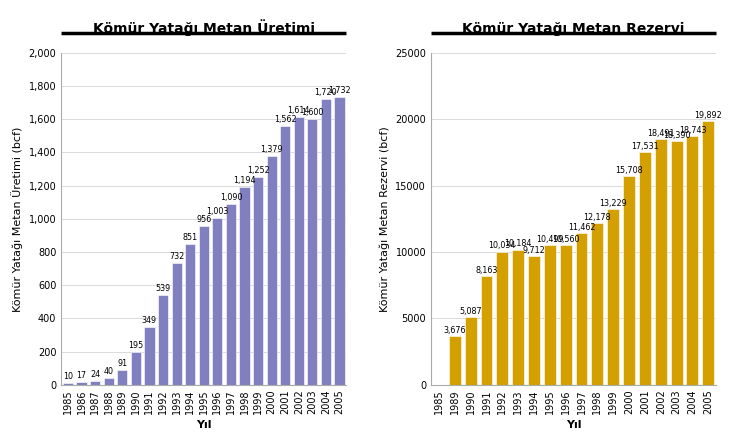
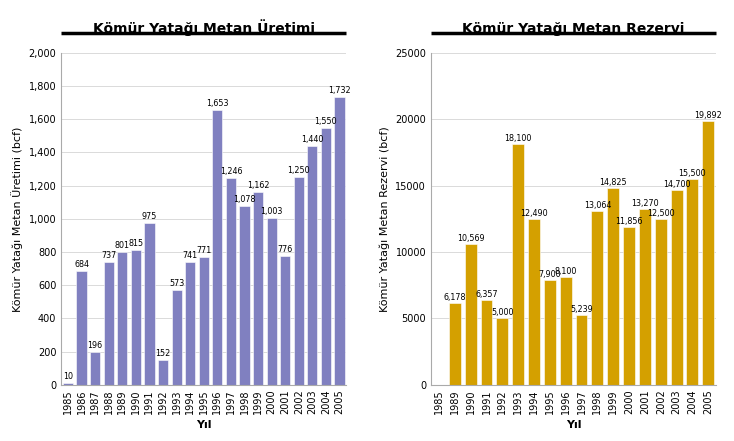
Kömür Yatağı Metan Üretimi/1986: 17 -> 684
Kömür Yatağı Metan Üretimi/1987: 24 -> 196
Kömür Yatağı Metan Üretimi/1988: 40 -> 737
Kömür Yatağı Metan Üretimi/1989: 91 -> 801
Kömür Yatağı Metan Üretimi/1990: 195 -> 815
Kömür Yatağı Metan Üretimi/1991: 349 -> 975
Kömür Yatağı Metan Üretimi/1992: 539 -> 152
Kömür Yatağı Metan Üretimi/1993: 732 -> 573
Kömür Yatağı Metan Üretimi/1994: 851 -> 741
Kömür Yatağı Metan Üretimi/1995: 956 -> 771
Kömür Yatağı Metan Üretimi/1996: 1,003 -> 1,653
Kömür Yatağı Metan Üretimi/1997: 1,090 -> 1,246
Kömür Yatağı Metan Üretimi/1998: 1,194 -> 1,078
Kömür Yatağı Metan Üretimi/1999: 1,252 -> 1,162
Kömür Yatağı Metan Üretimi/2000: 1,379 -> 1,003
Kömür Yatağı Metan Üretimi/2001: 1,562 -> 776
Kömür Yatağı Metan Üretimi/2002: 1,610 -> 1,250
Kömür Yatağı Metan Üretimi/2003: 1,600 -> 1,440
Kömür Yatağı Metan Üretimi/2004: 1,720 -> 1,550
Kömür Yatağı Metan Rezervi/1989: 3,676 -> 6,178
Kömür Yatağı Metan Rezervi/1990: 5,087 -> 10,569
Kömür Yatağı Metan Rezervi/1991: 8,163 -> 6,357
Kömür Yatağı Metan Rezervi/1992: 10000 -> 5000
Kömür Yatağı Metan Rezervi/1993: 10200 -> 18100
Kömür Yatağı Metan Rezervi/1994: 9,712 -> 12,490
Kömür Yatağı Metan Rezervi/1995: 10500 -> 7900
Kömür Yatağı Metan Rezervi/1996: 10600 -> 8100
Kömür Yatağı Metan Rezervi/1997: 11,462 -> 5,239
Kömür Yatağı Metan Rezervi/1998: 12,178 -> 13,064
Kömür Yatağı Metan Rezervi/1999: 13,229 -> 14,825
Kömür Yatağı Metan Rezervi/2000: 15,708 -> 11,856
Kömür Yatağı Metan Rezervi/2001: 17,531 -> 13,270
Kömür Yatağı Metan Rezervi/2002: 18500 -> 12500
Kömür Yatağı Metan Rezervi/2003: 18400 -> 14700
Kömür Yatağı Metan Rezervi/2004: 18700 -> 15500
